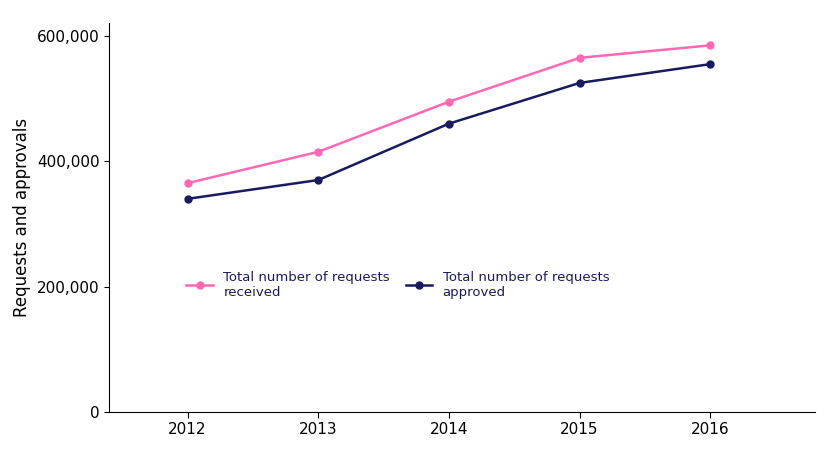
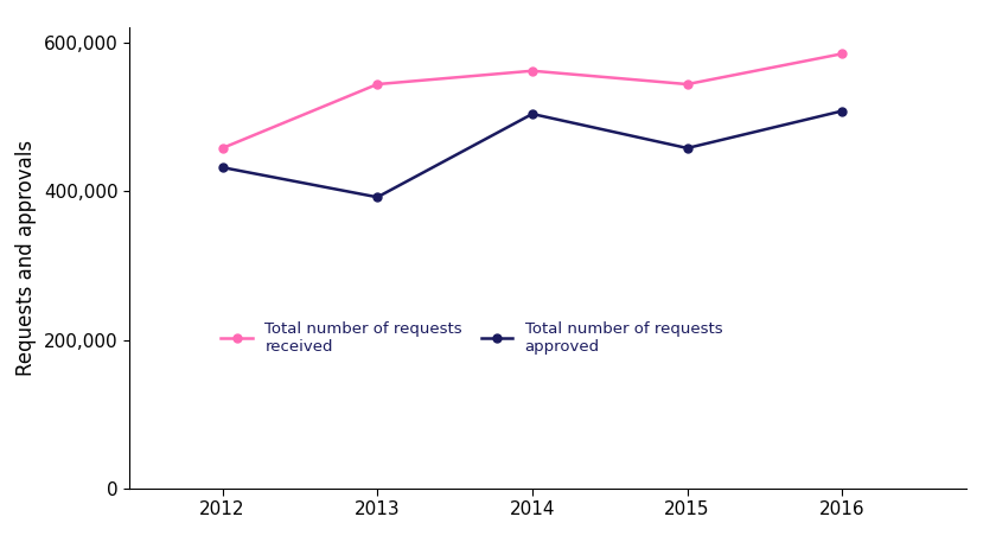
Total number of requests received/2012: 365,000 -> 458,000
Total number of requests approved/2012: 340,000 -> 432,000
Total number of requests received/2013: 415,000 -> 544,000
Total number of requests approved/2013: 370,000 -> 392,000
Total number of requests received/2014: 495,000 -> 562,000
Total number of requests approved/2014: 460,000 -> 504,000
Total number of requests received/2015: 565,000 -> 544,000
Total number of requests approved/2015: 525,000 -> 458,000
Total number of requests approved/2016: 555,000 -> 508,000
